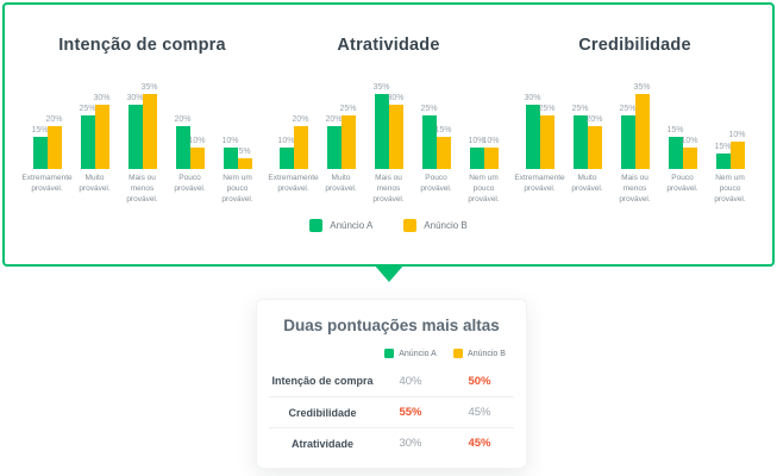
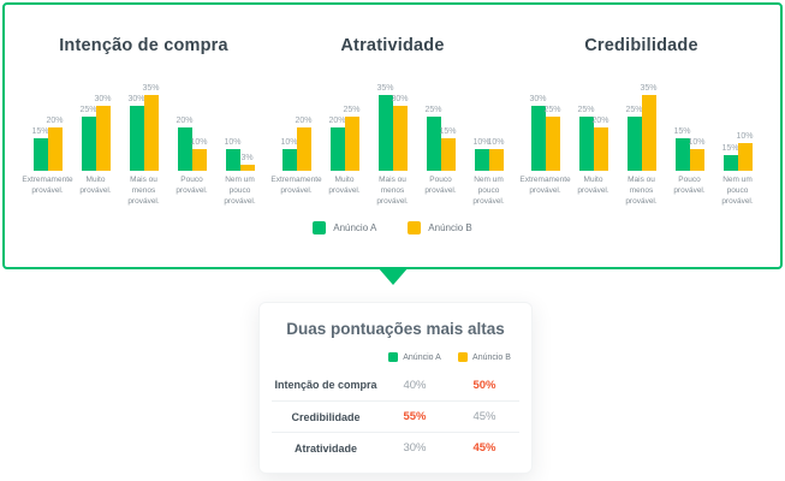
Intenção de compra/Anúncio B/Nem um pouco provável.: 5% -> 3%
